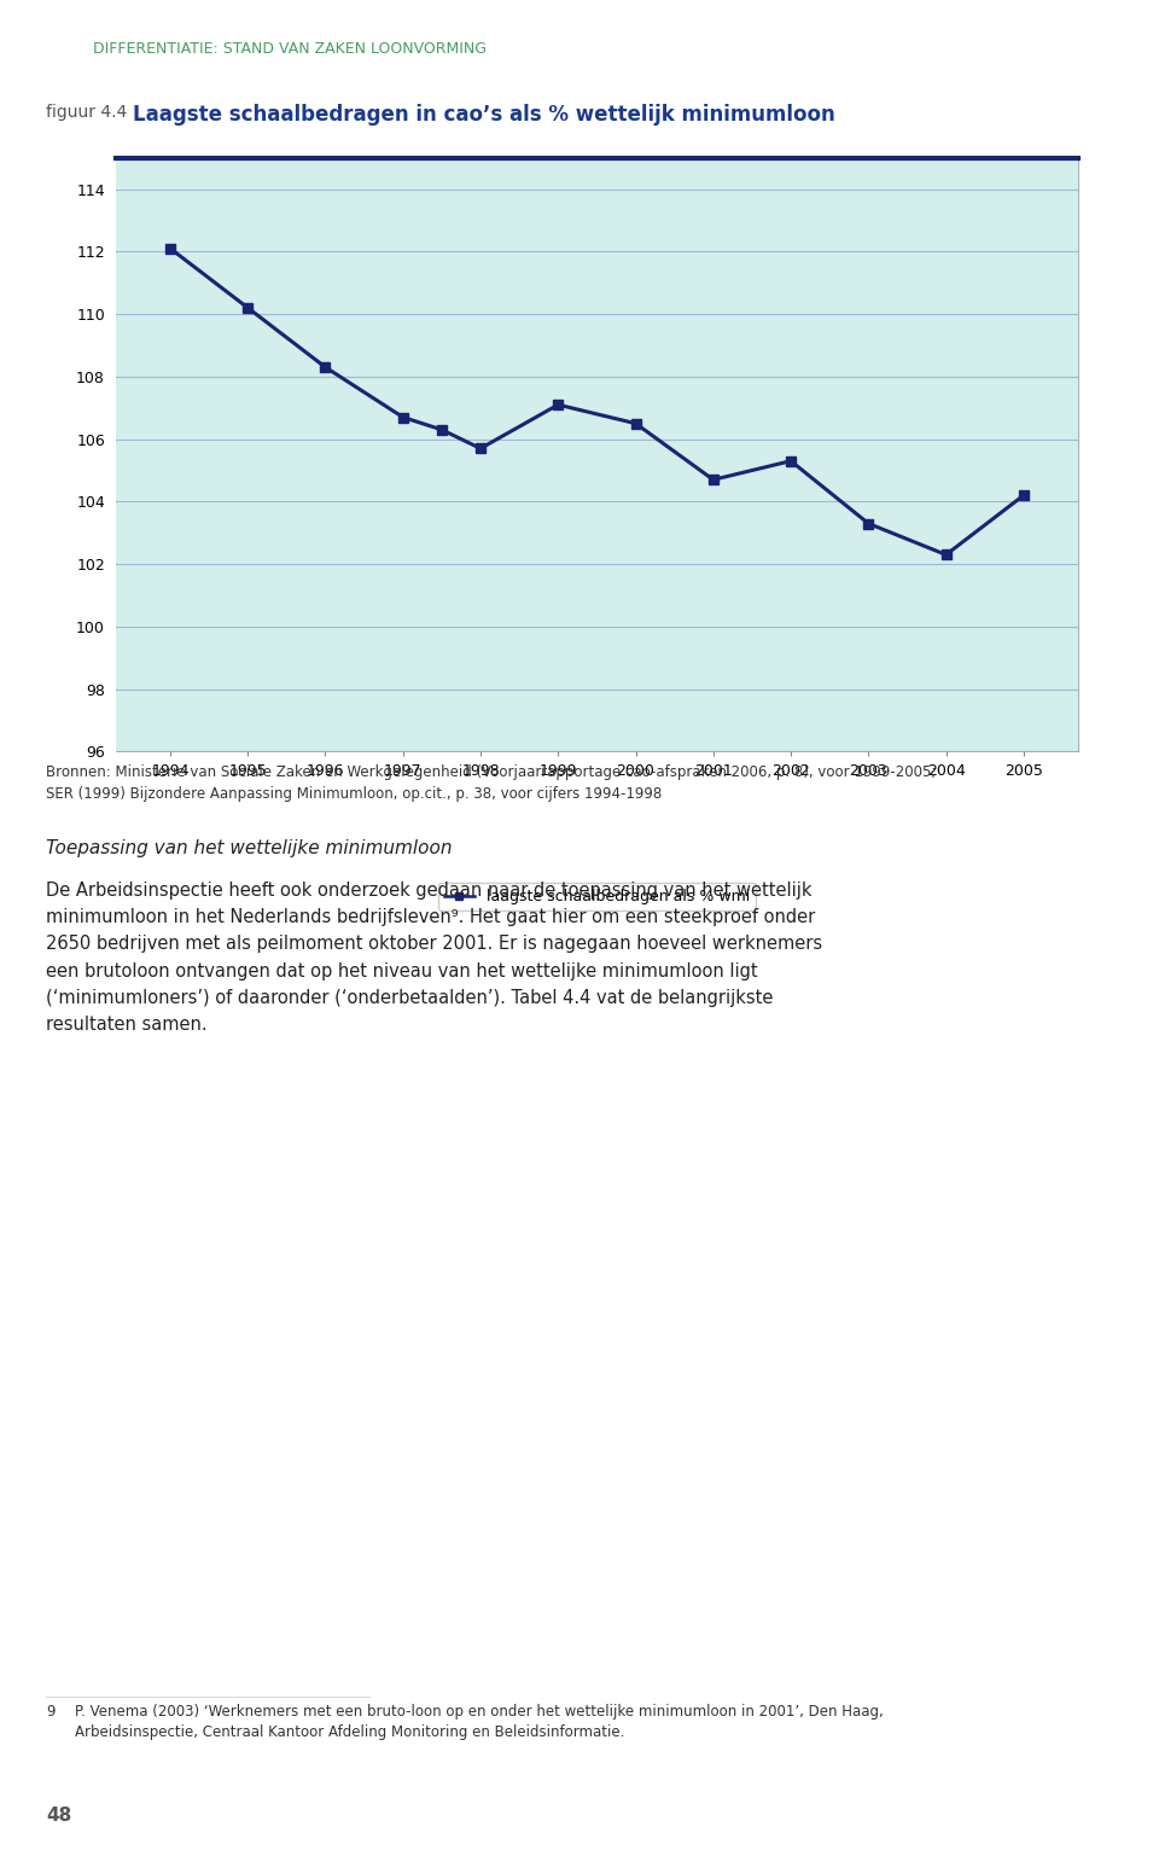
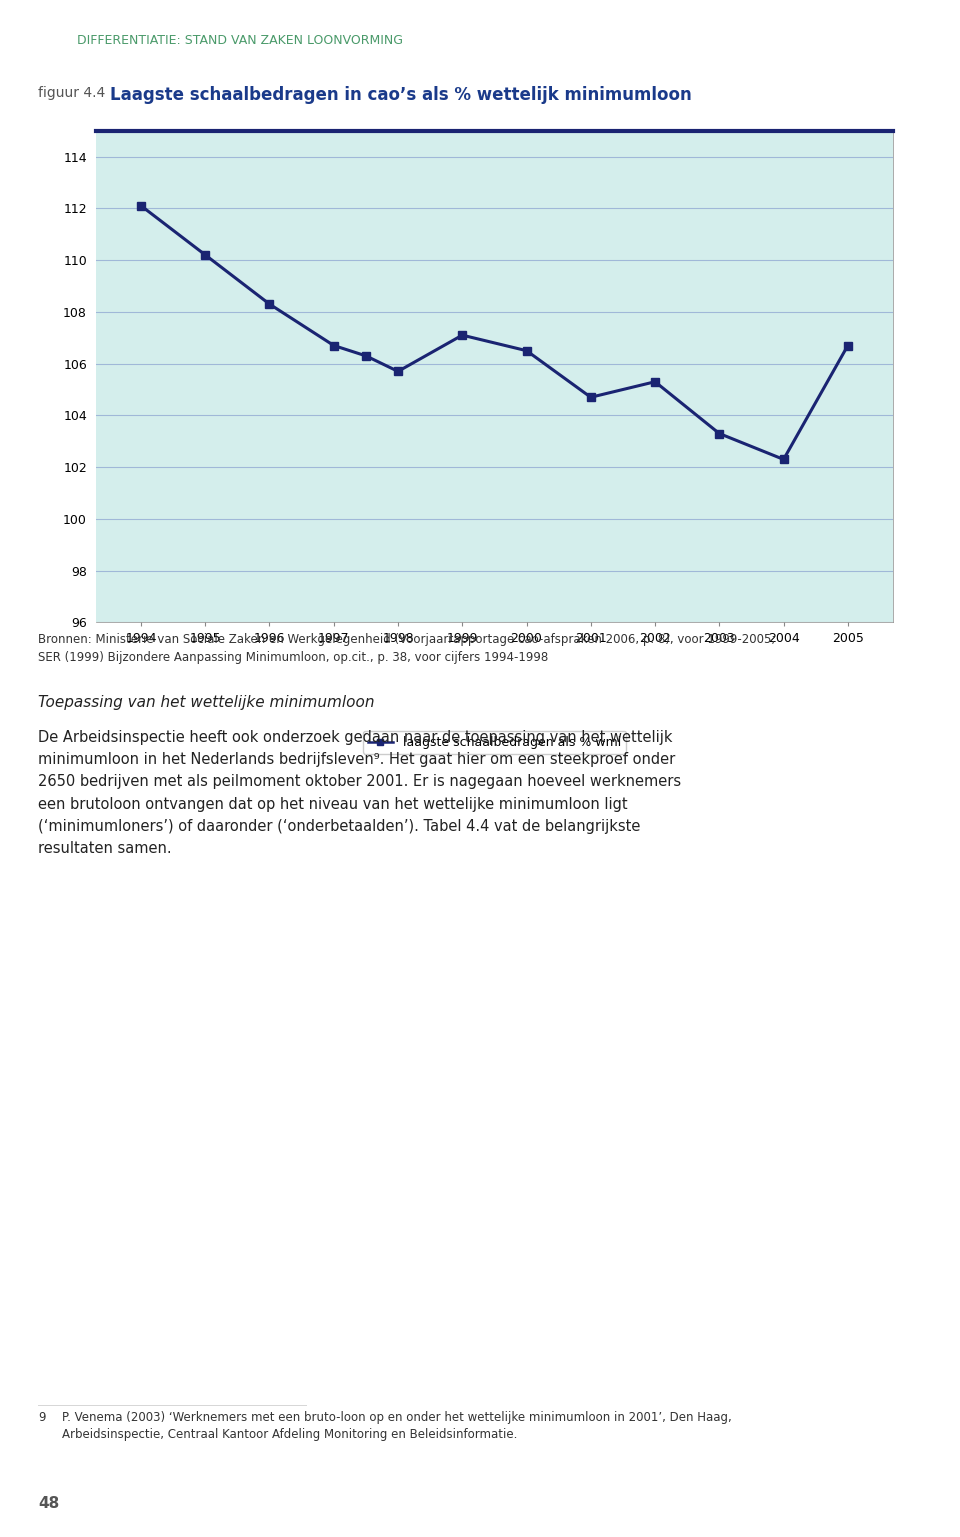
2005: 104.2 -> 106.7
